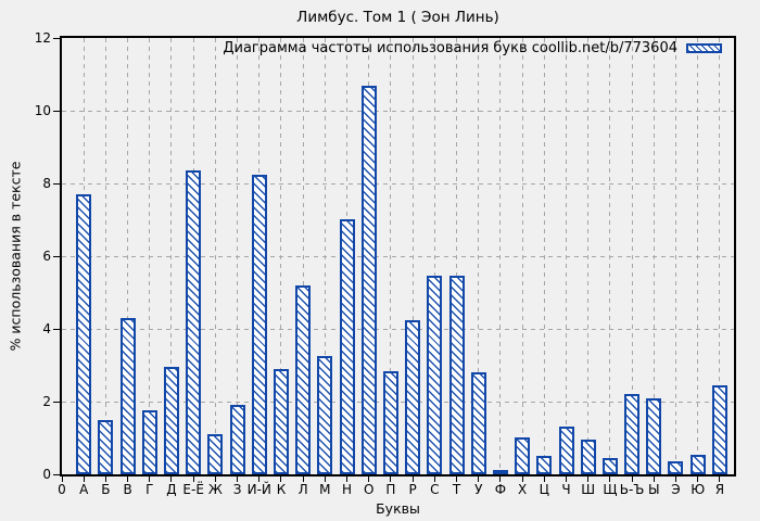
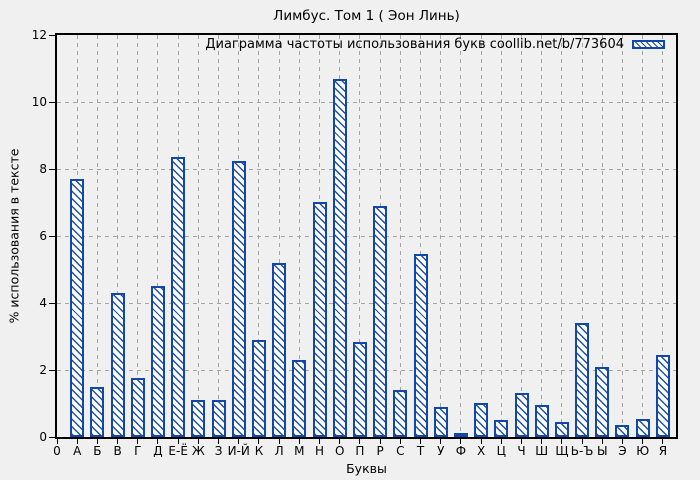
Д: 3.0 -> 4.5
З: 1.9 -> 1.1
М: 3.2 -> 2.3
Р: 4.2 -> 6.9
С: 5.5 -> 1.4
У: 2.8 -> 0.9
Ь-Ъ: 2.2 -> 3.4
